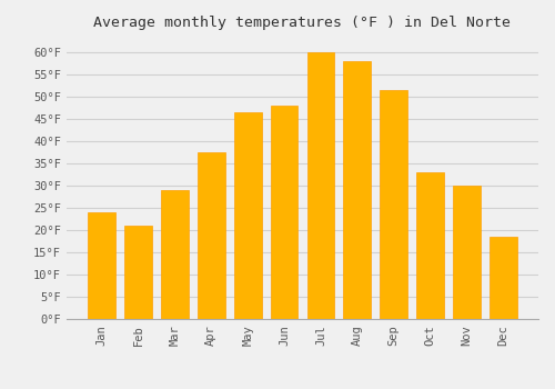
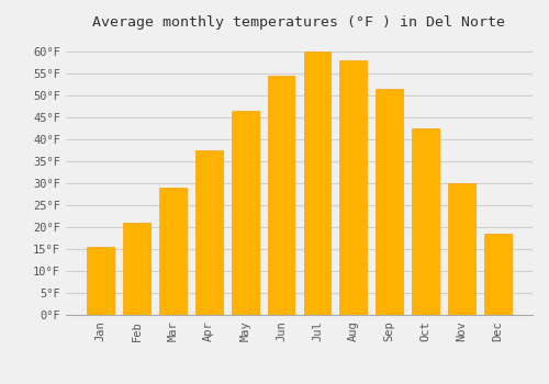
Jan: 24.0°F -> 15.5°F
Jun: 48.0°F -> 54.5°F
Oct: 33.0°F -> 42.5°F
